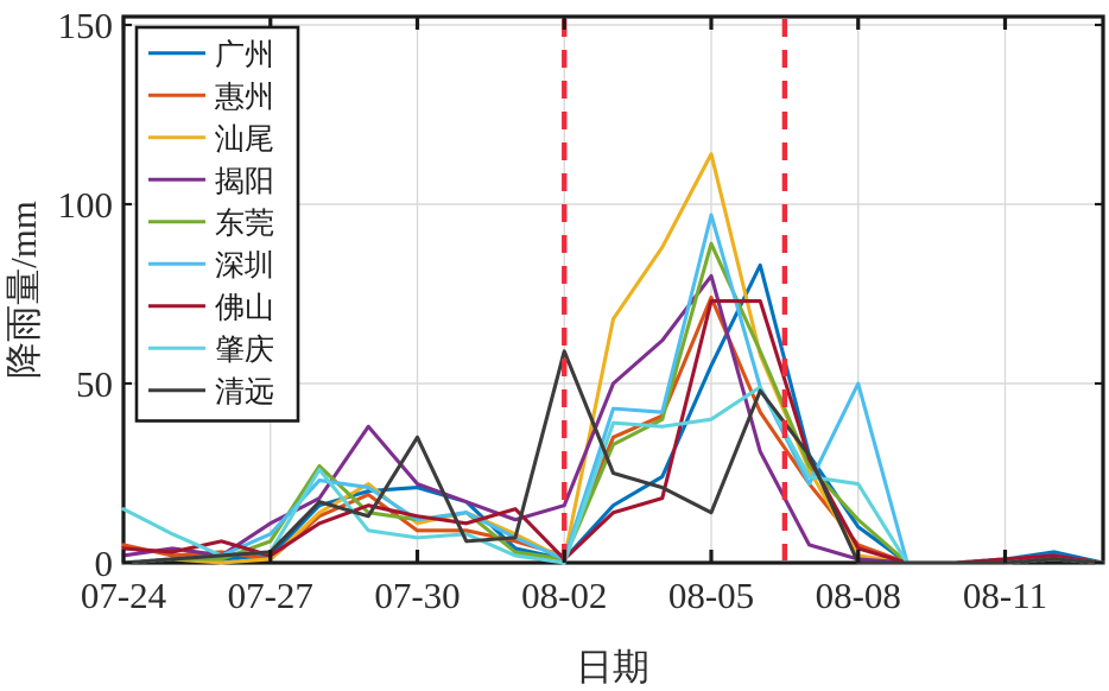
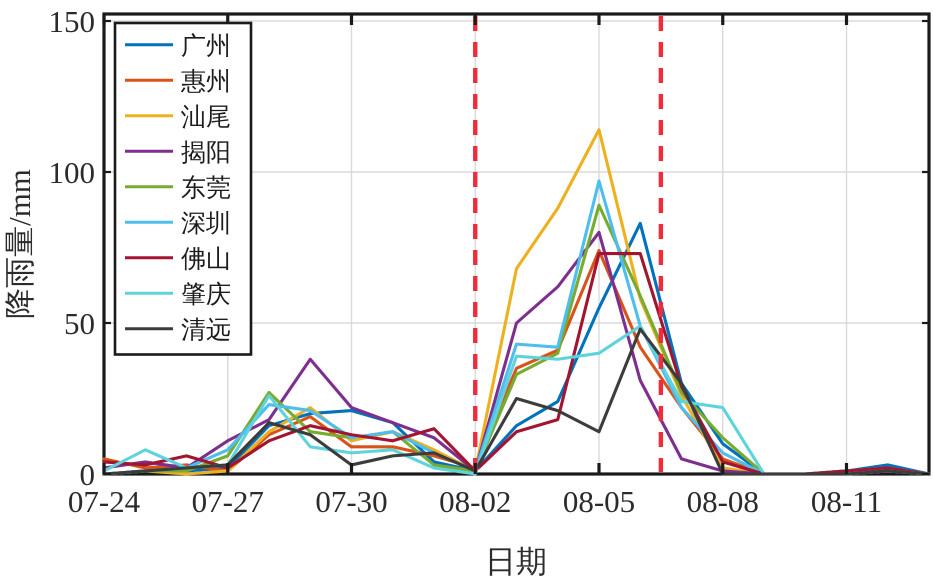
肇庆/07-24: 15 -> 1
清远/07-30: 35 -> 3
揭阳/08-02: 16 -> 1
清远/08-02: 59 -> 1
深圳/08-08: 50 -> 7
